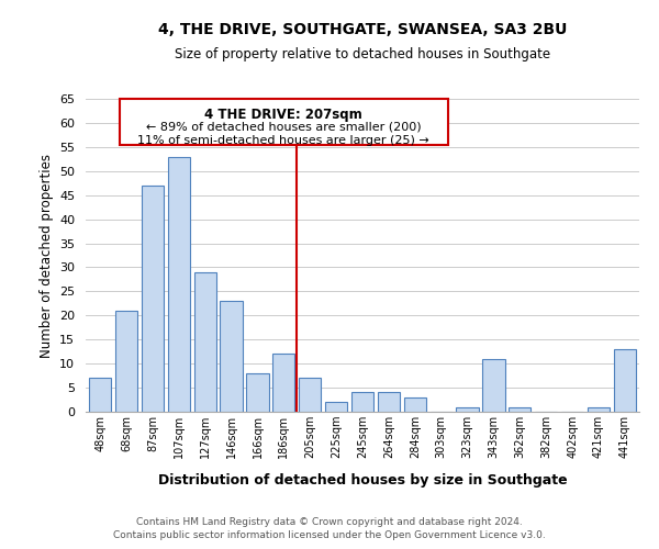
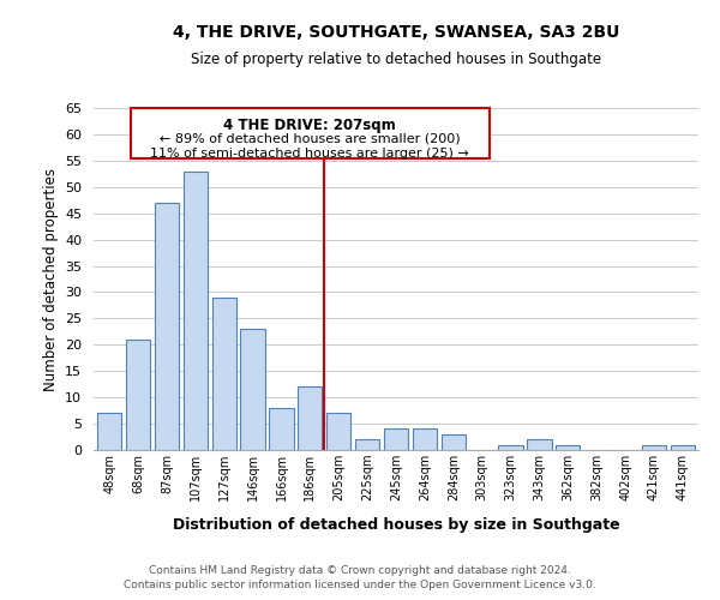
343sqm: 11 -> 2
441sqm: 13 -> 1
